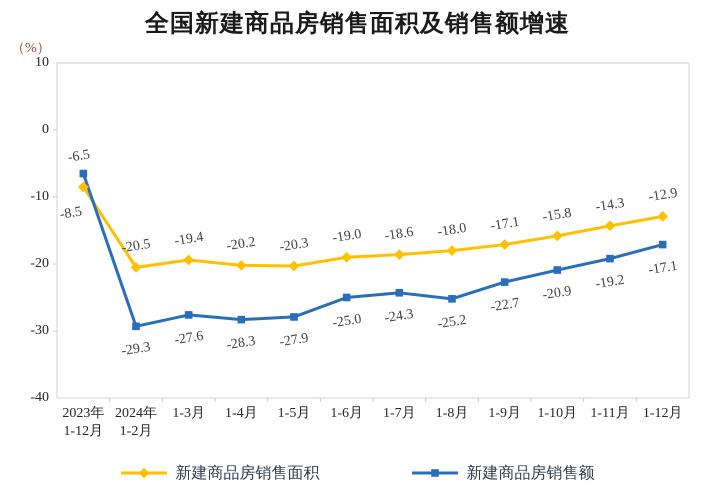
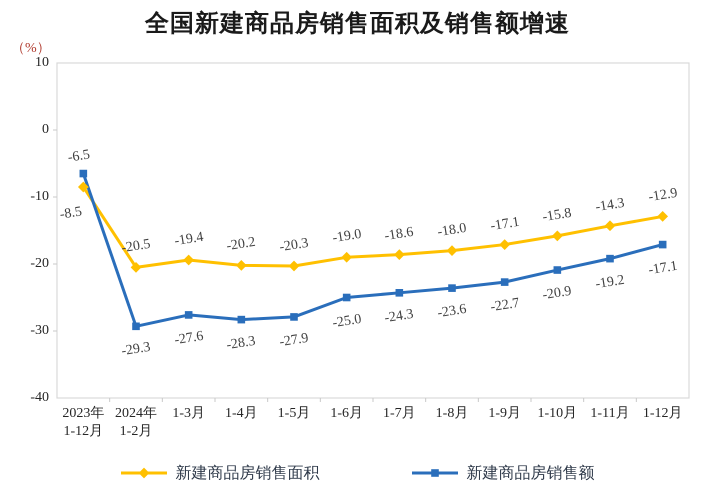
新建商品房销售额/1-8月: -25.2 -> -23.6
